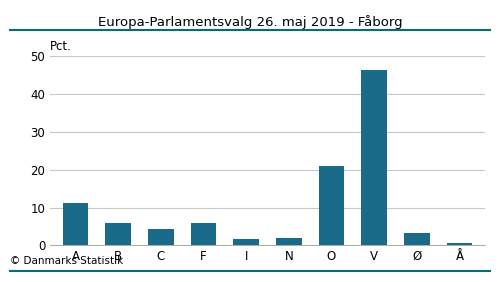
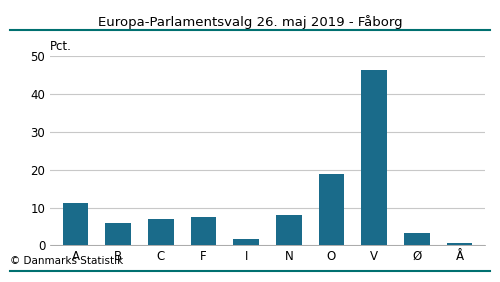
C: 4.3 -> 7.0
F: 5.8 -> 7.5
N: 1.9 -> 8.0
O: 21.0 -> 19.0
